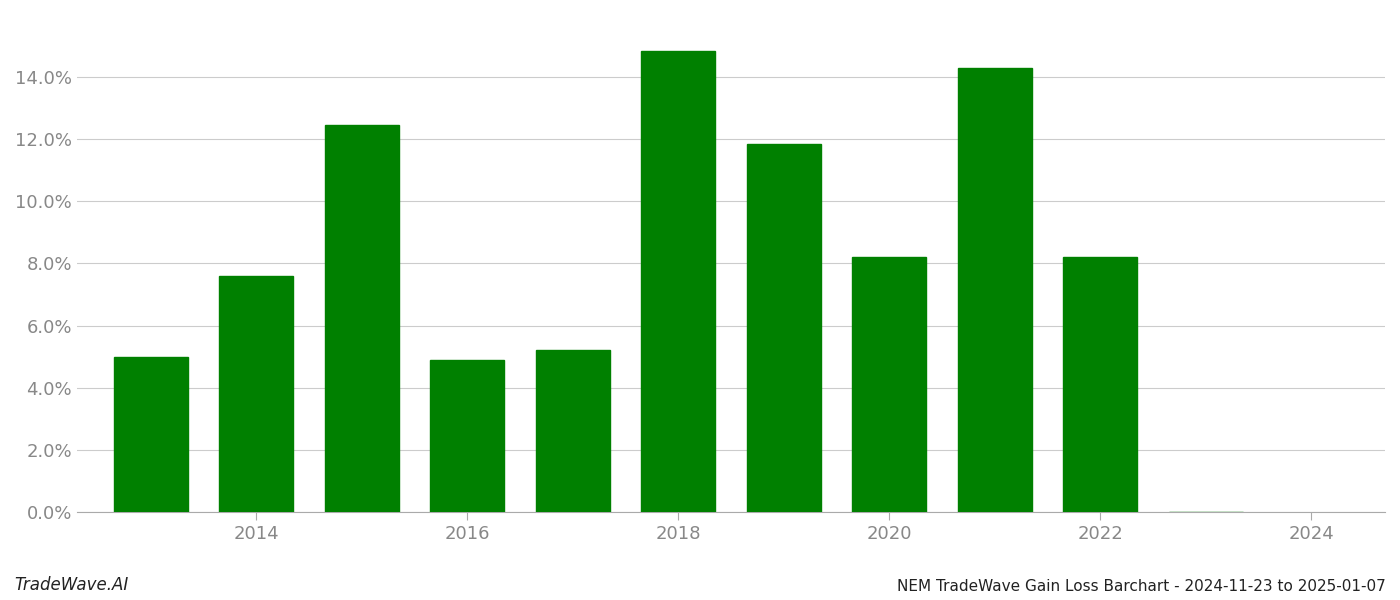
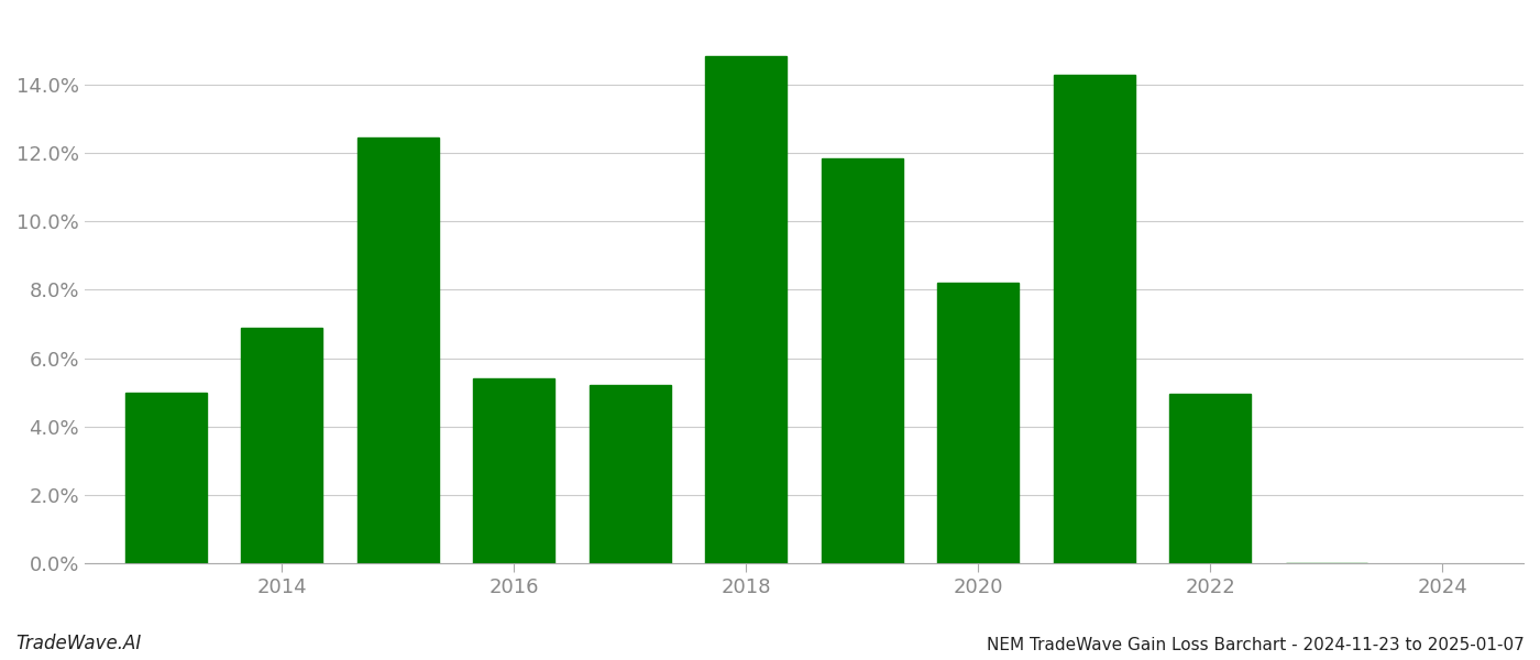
2014: 7.60% -> 6.90%
2016: 4.90% -> 5.40%
2022: 8.20% -> 4.95%
